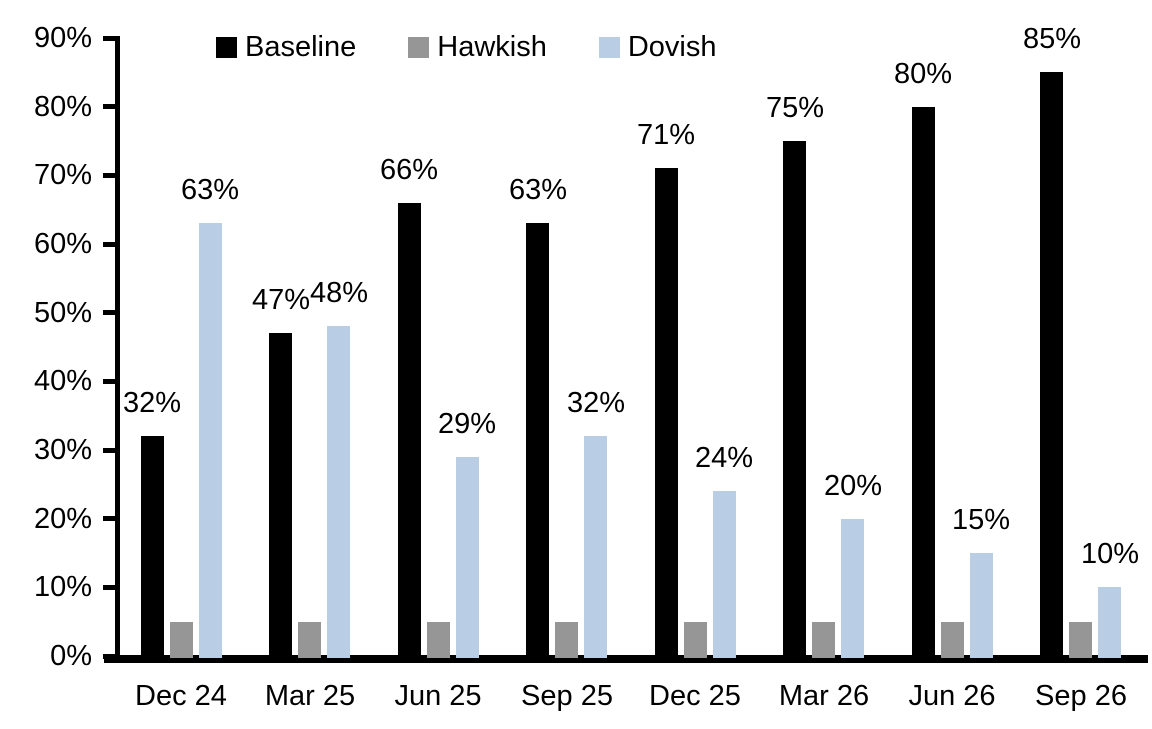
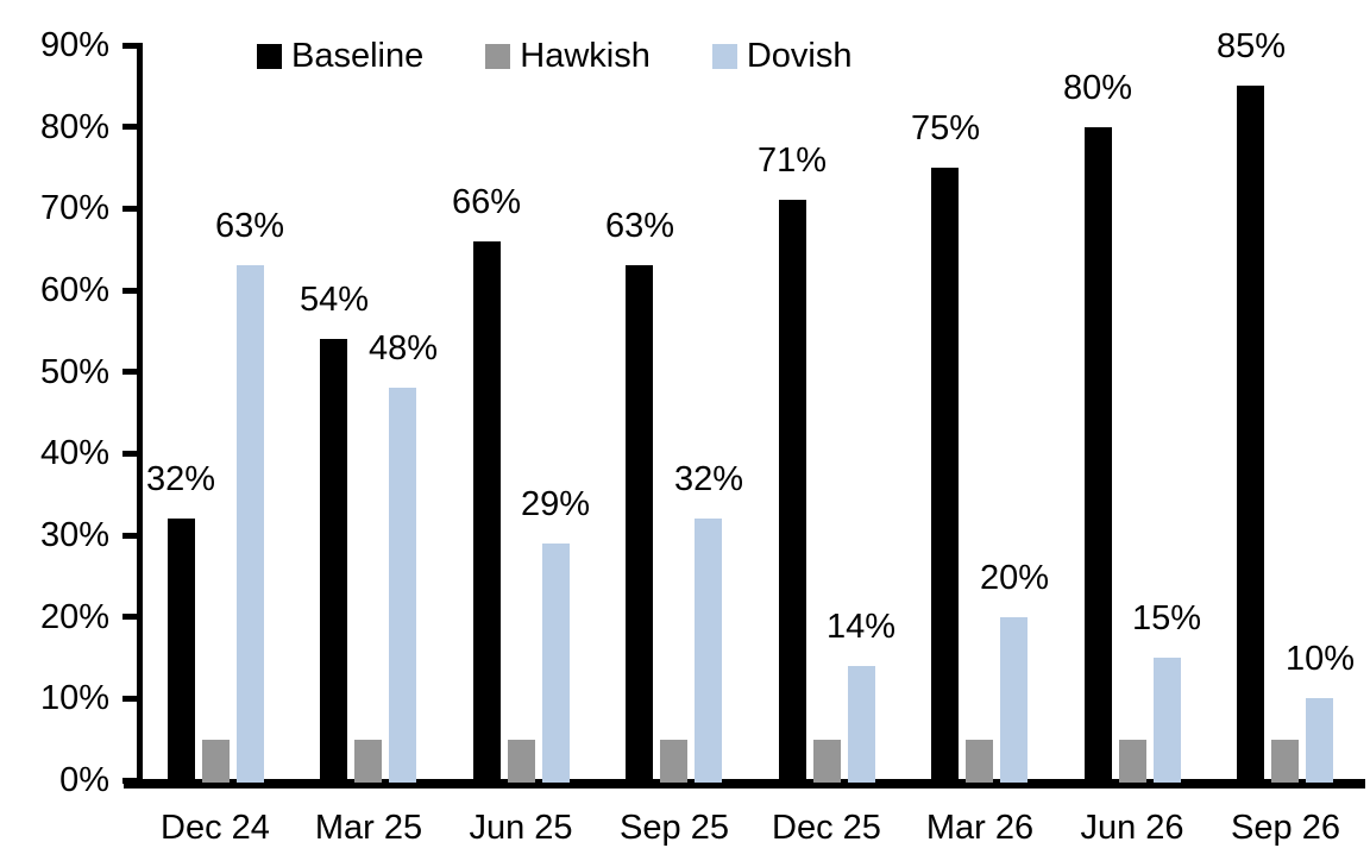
Baseline/Mar 25: 47% -> 54%
Dovish/Dec 25: 24% -> 14%
